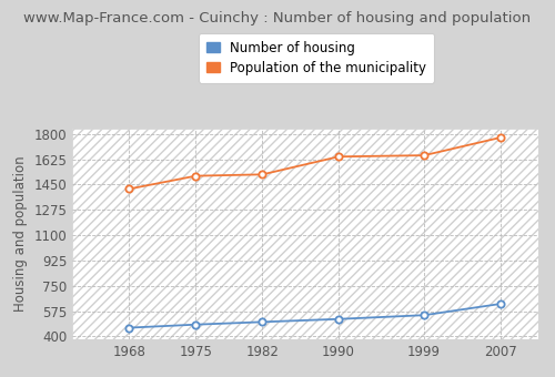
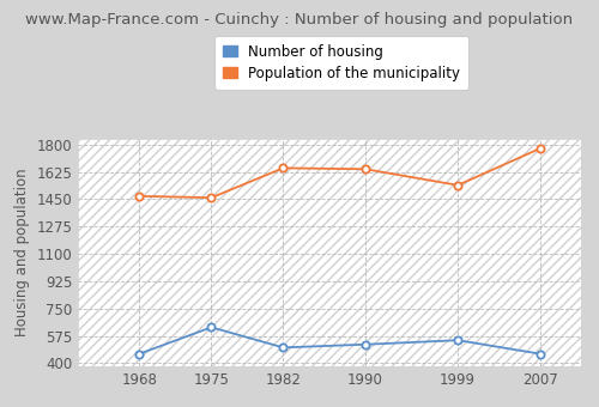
Population of the municipality/1968: 1420 -> 1470
Number of housing/1975: 480 -> 630
Population of the municipality/1975: 1510 -> 1460
Population of the municipality/1982: 1520 -> 1650
Population of the municipality/1999: 1650 -> 1540
Number of housing/2007: 620 -> 460
